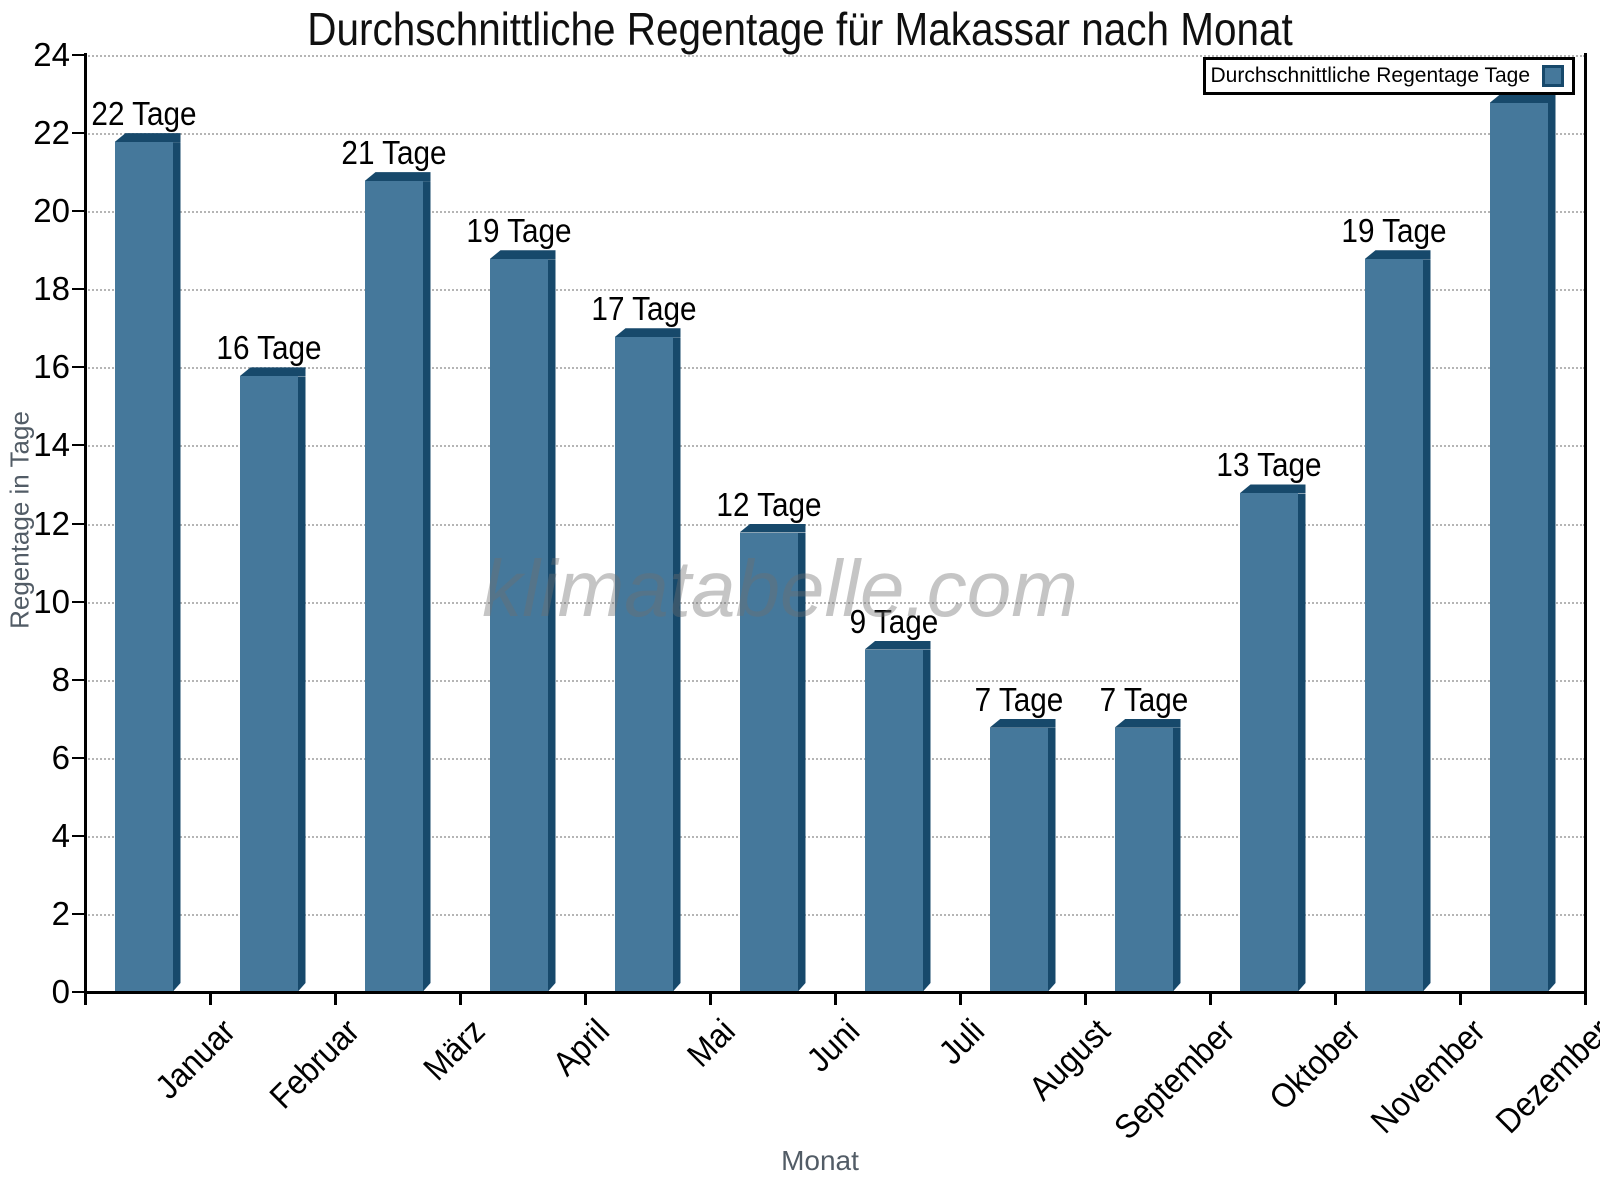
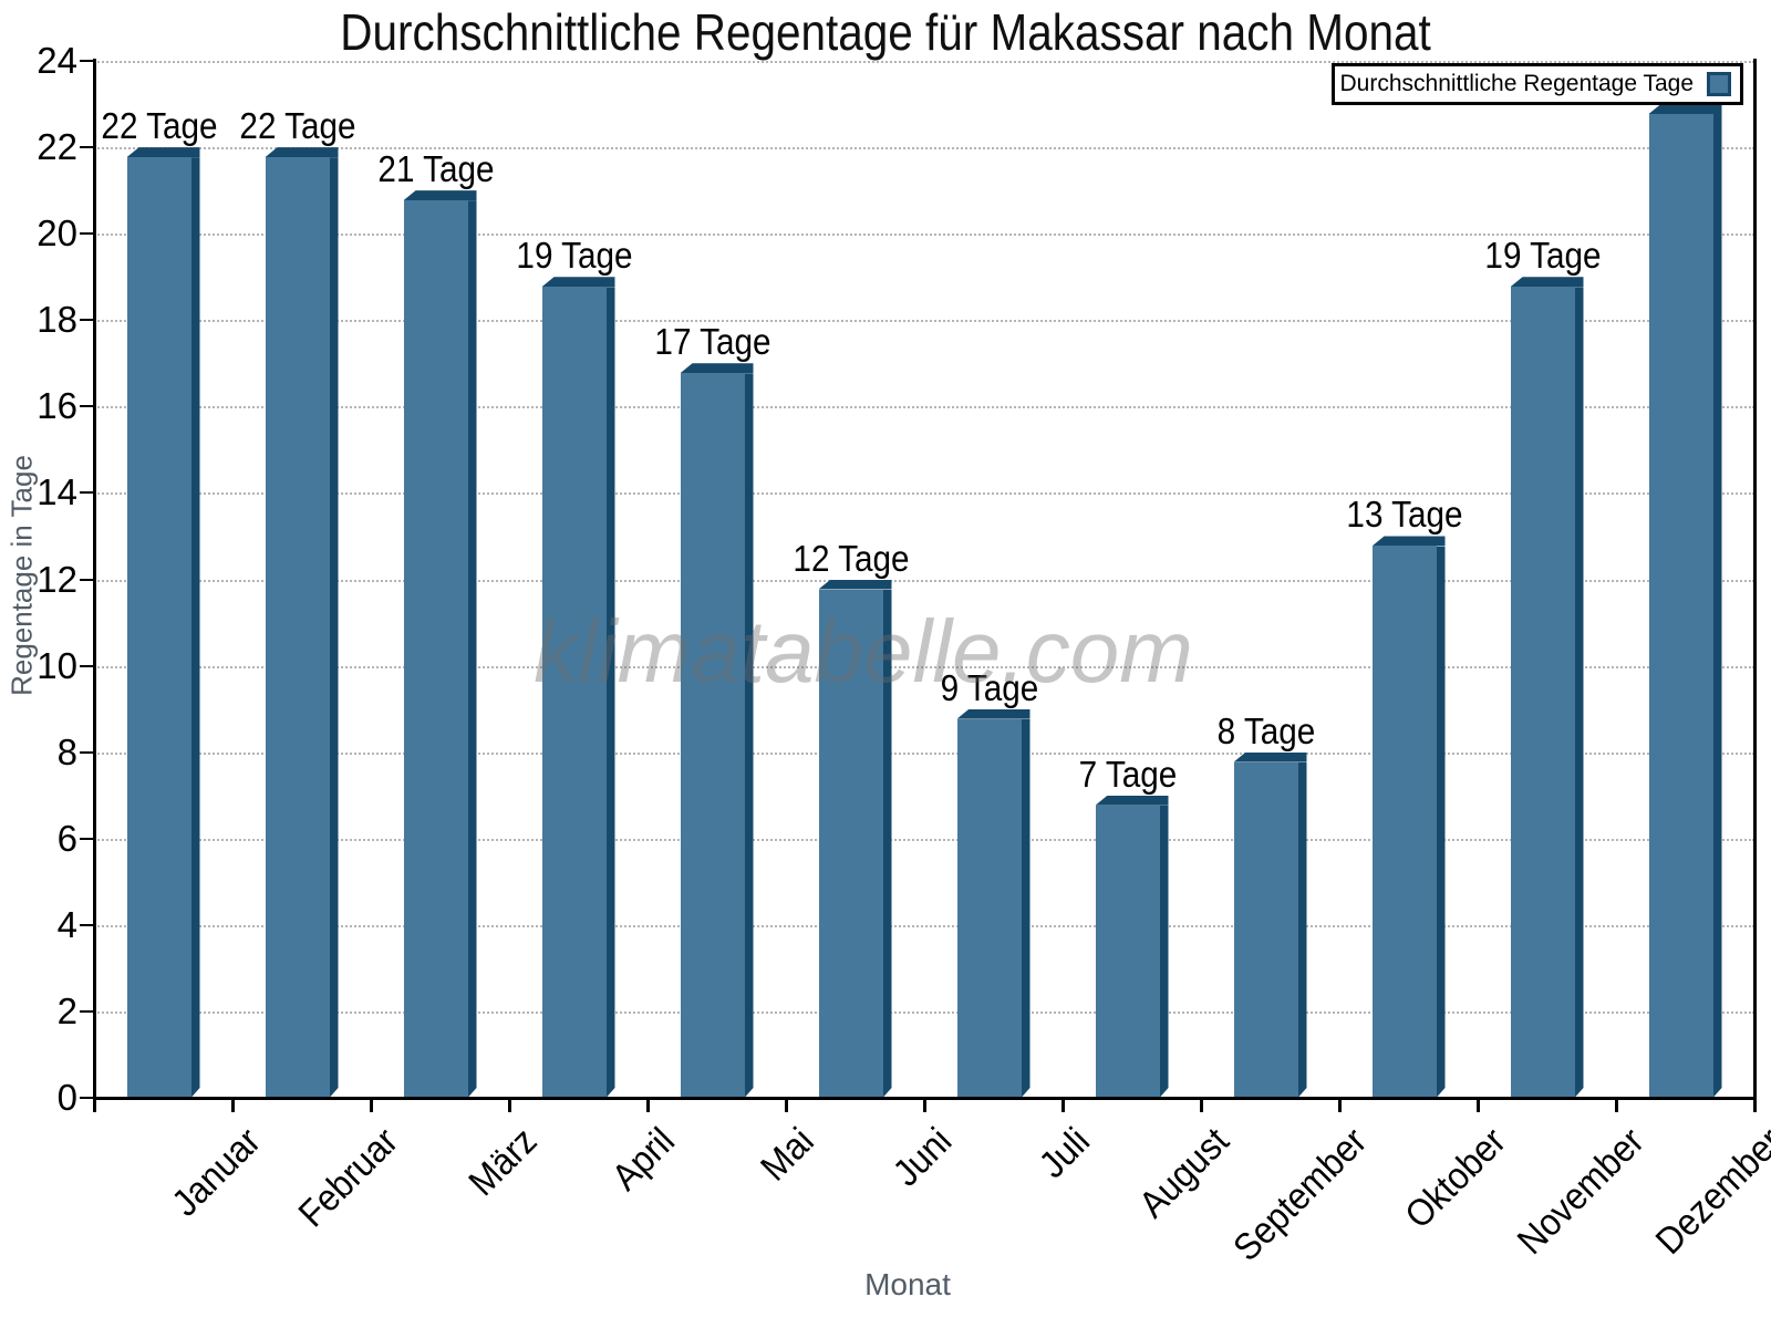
Februar: 16 -> 22
September: 7 -> 8
